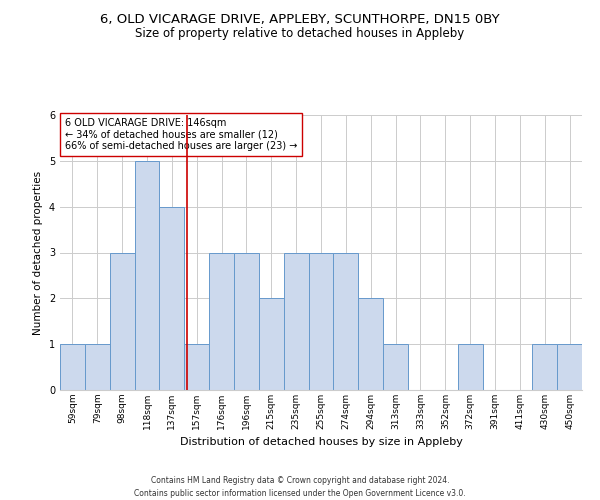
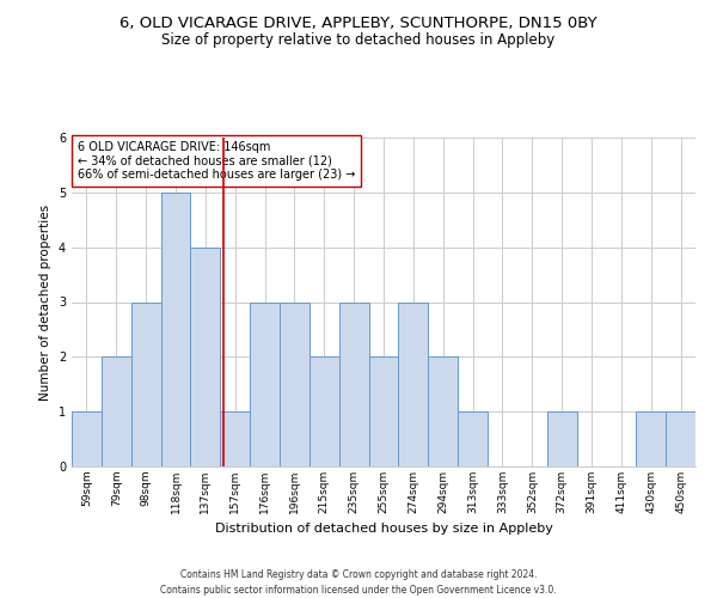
79sqm: 1 -> 2
255sqm: 3 -> 2
